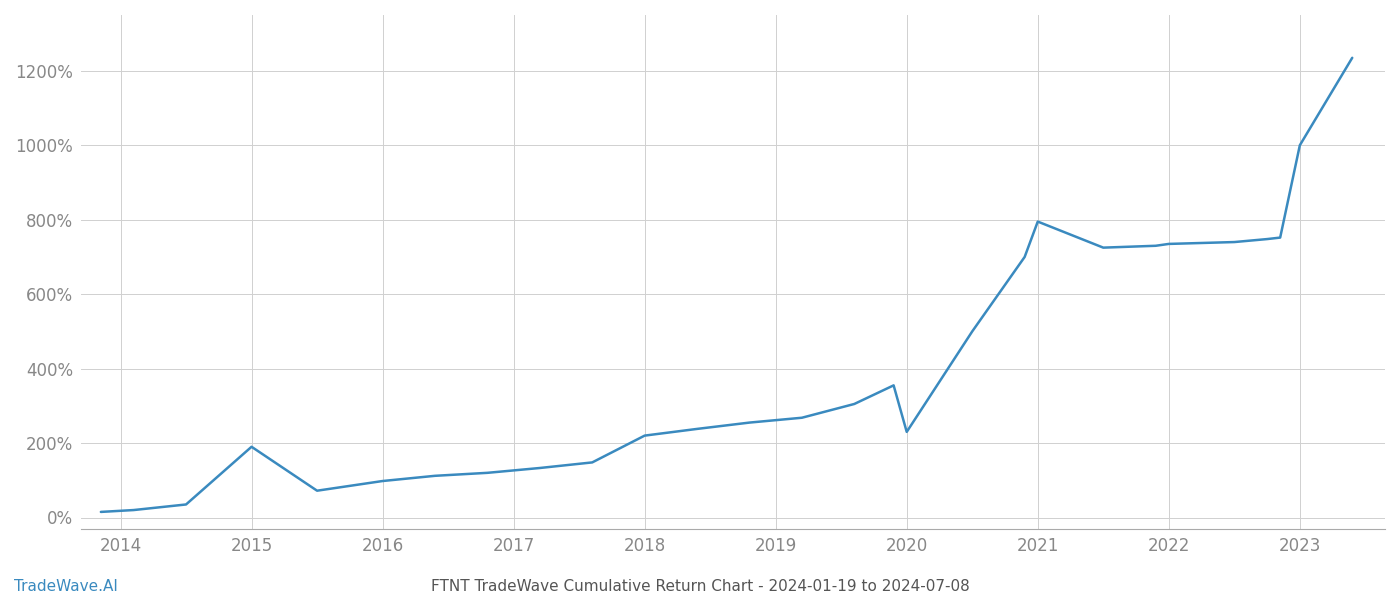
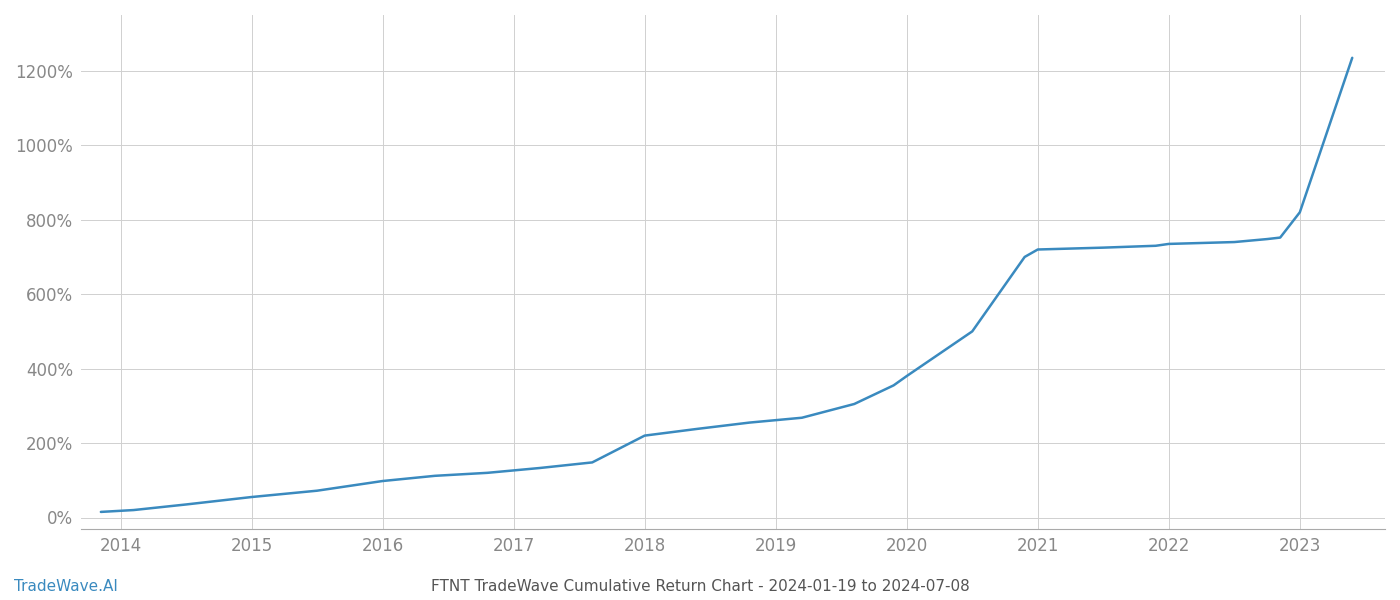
2015: 190% -> 55%
2020: 230% -> 380%
2021: 795% -> 720%
2023: 1000% -> 820%
